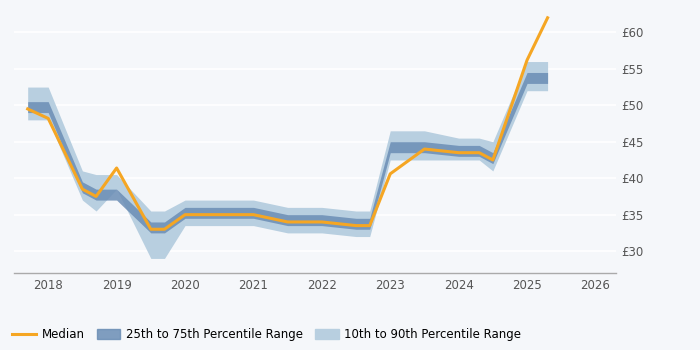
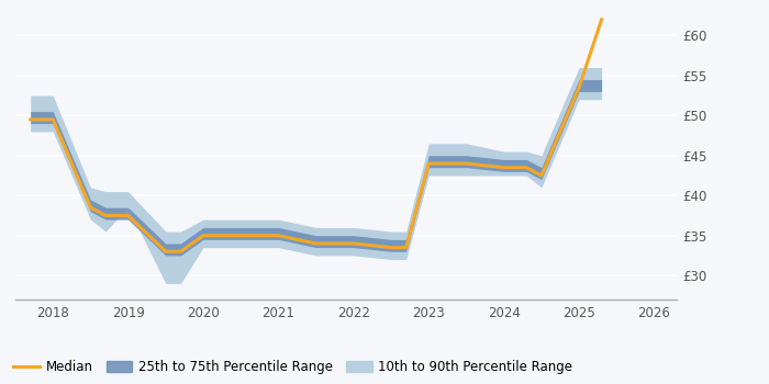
Median/2018: £48.2 -> £49.5
Median/2019: £41.4 -> £37.5
Median/2023: £40.6 -> £44.0
Median/2025: £56.2 -> £53.5
